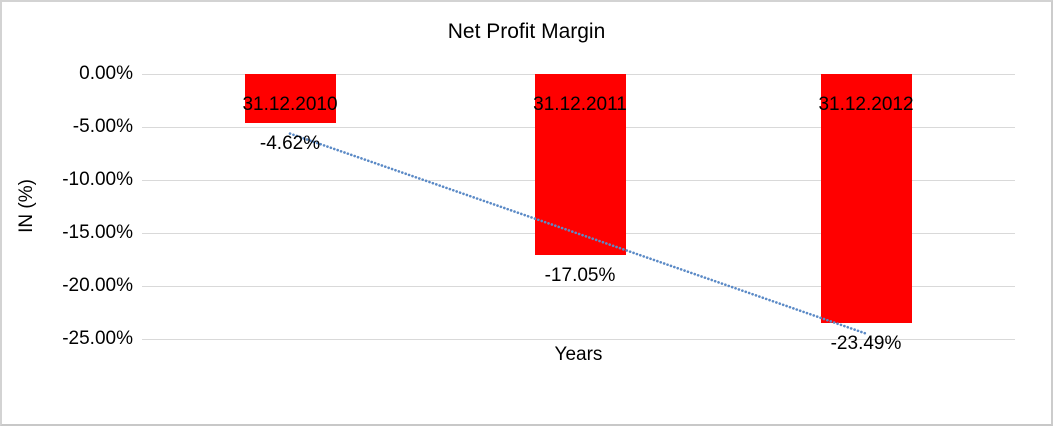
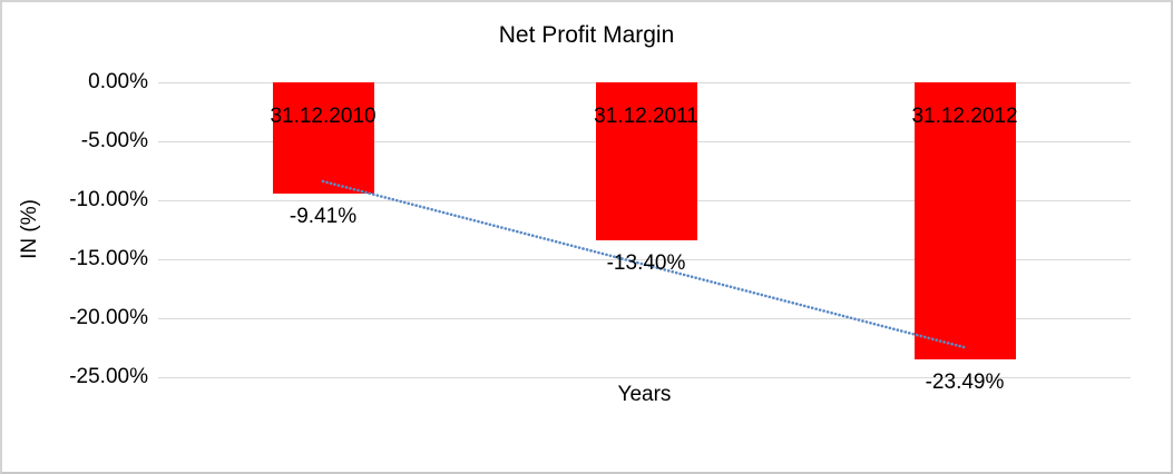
31.12.2010: -4.62% -> -9.41%
31.12.2011: -17.05% -> -13.40%
